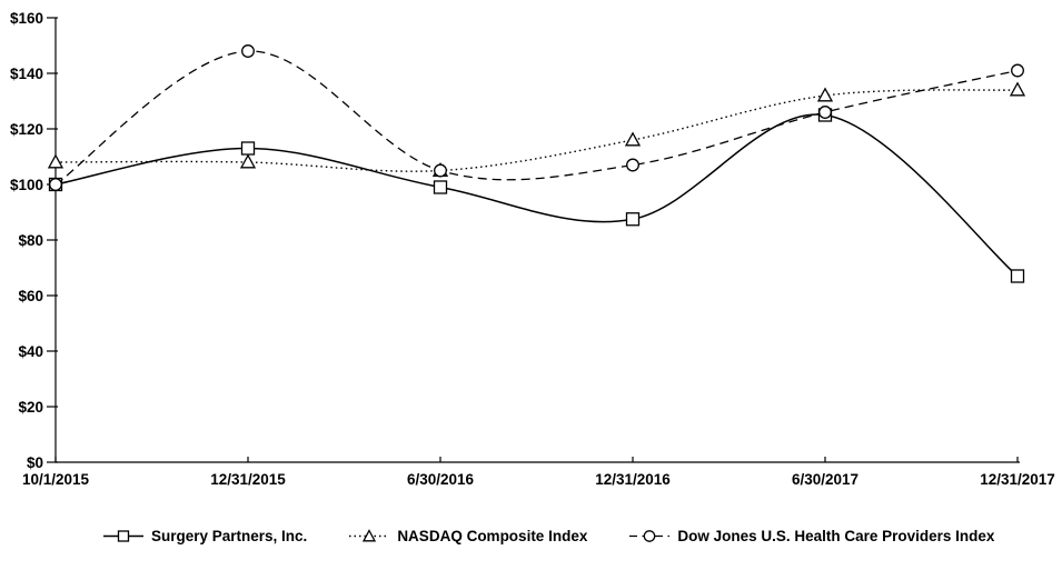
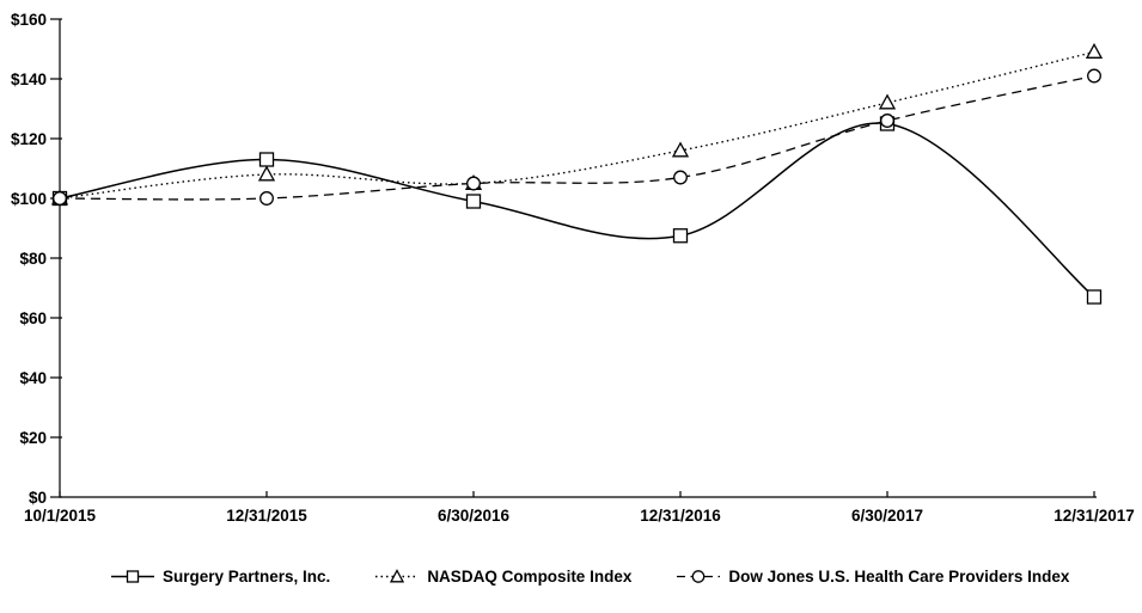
NASDAQ Composite Index/10/1/2015: $108 -> $100
Dow Jones U.S. Health Care Providers Index/12/31/2015: $148 -> $100
NASDAQ Composite Index/12/31/2017: $134 -> $149
